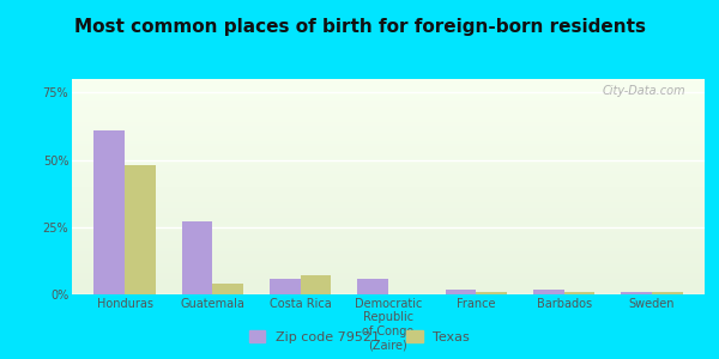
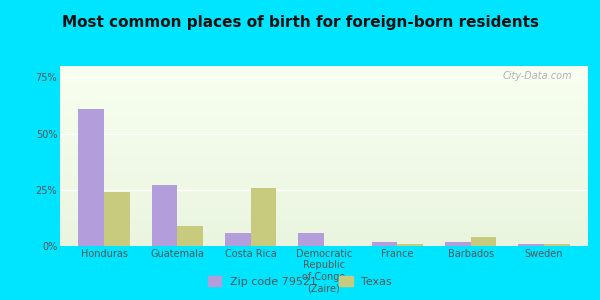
Texas/Honduras: 48% -> 24%
Texas/Guatemala: 4% -> 9%
Texas/Costa Rica: 7% -> 26%
Texas/Barbados: 1% -> 4%
